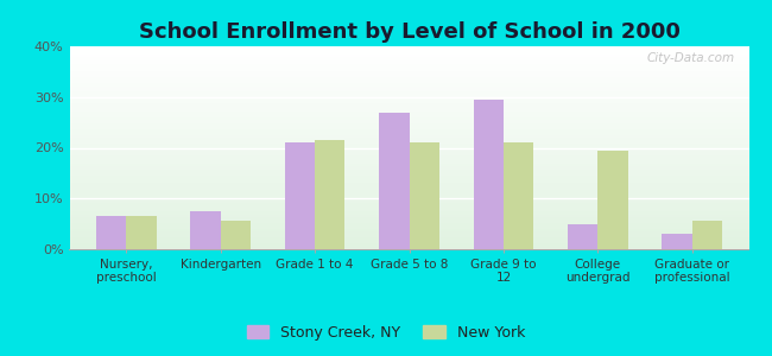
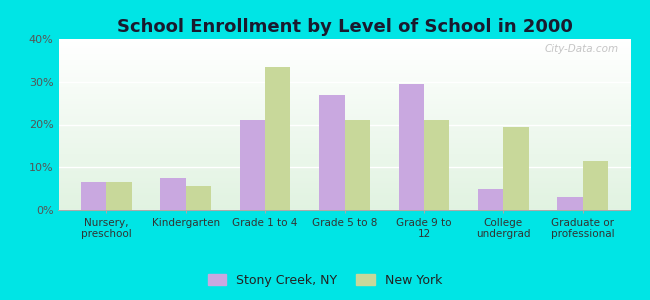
New York/Grade 1 to 4: 21.5% -> 33.5%
New York/Graduate or professional: 5.5% -> 11.5%
